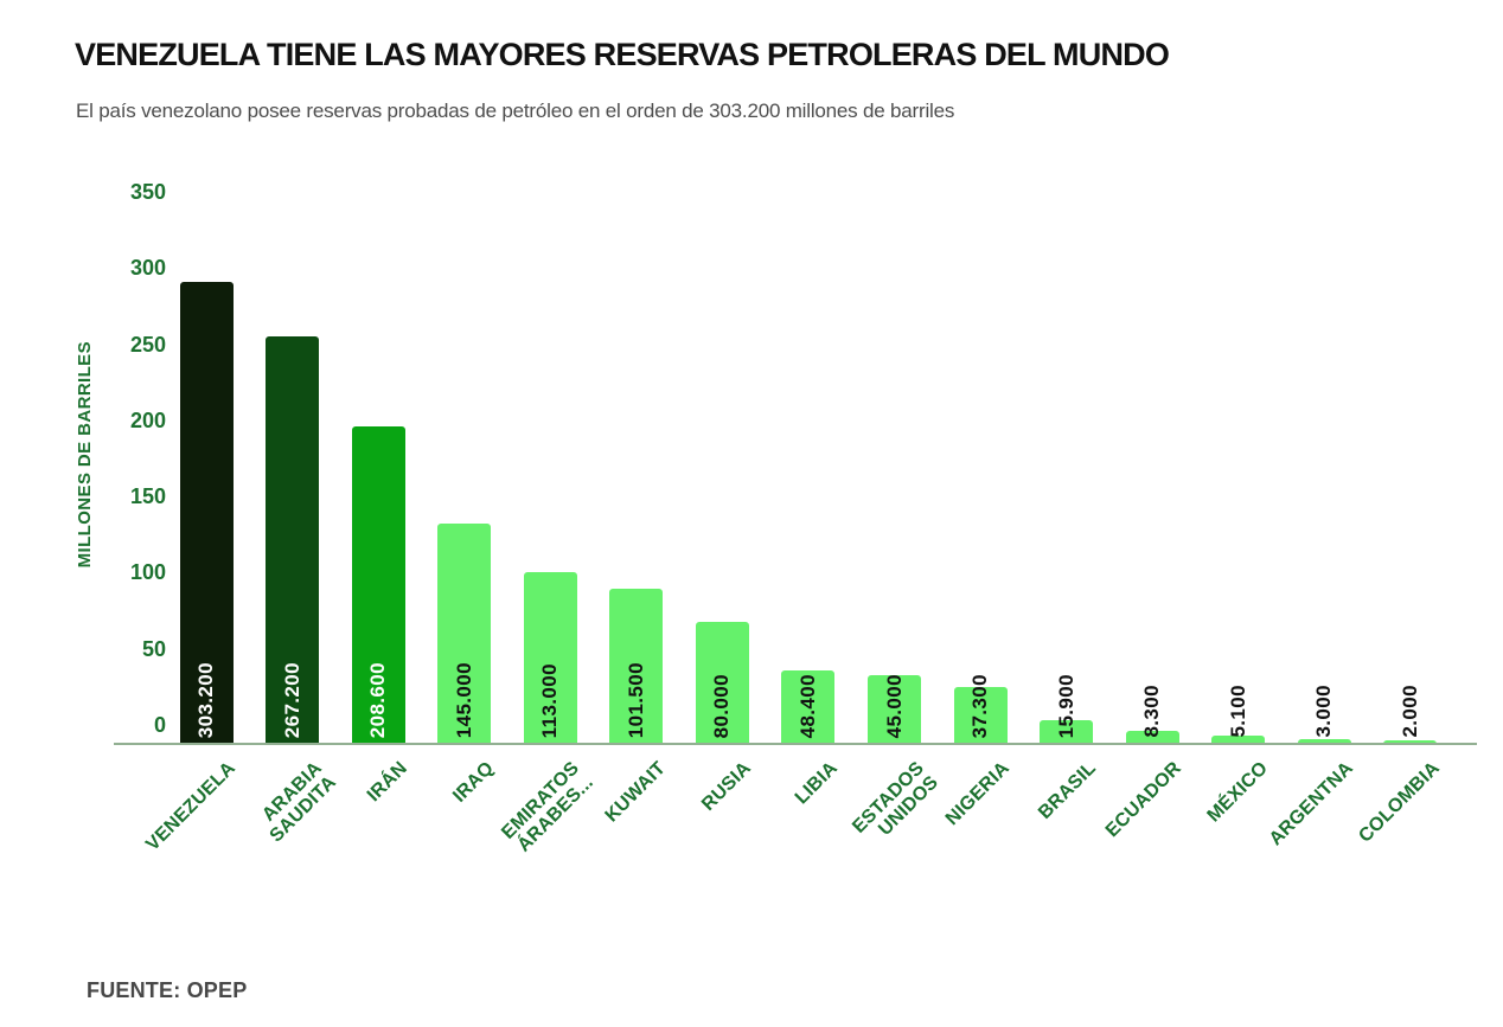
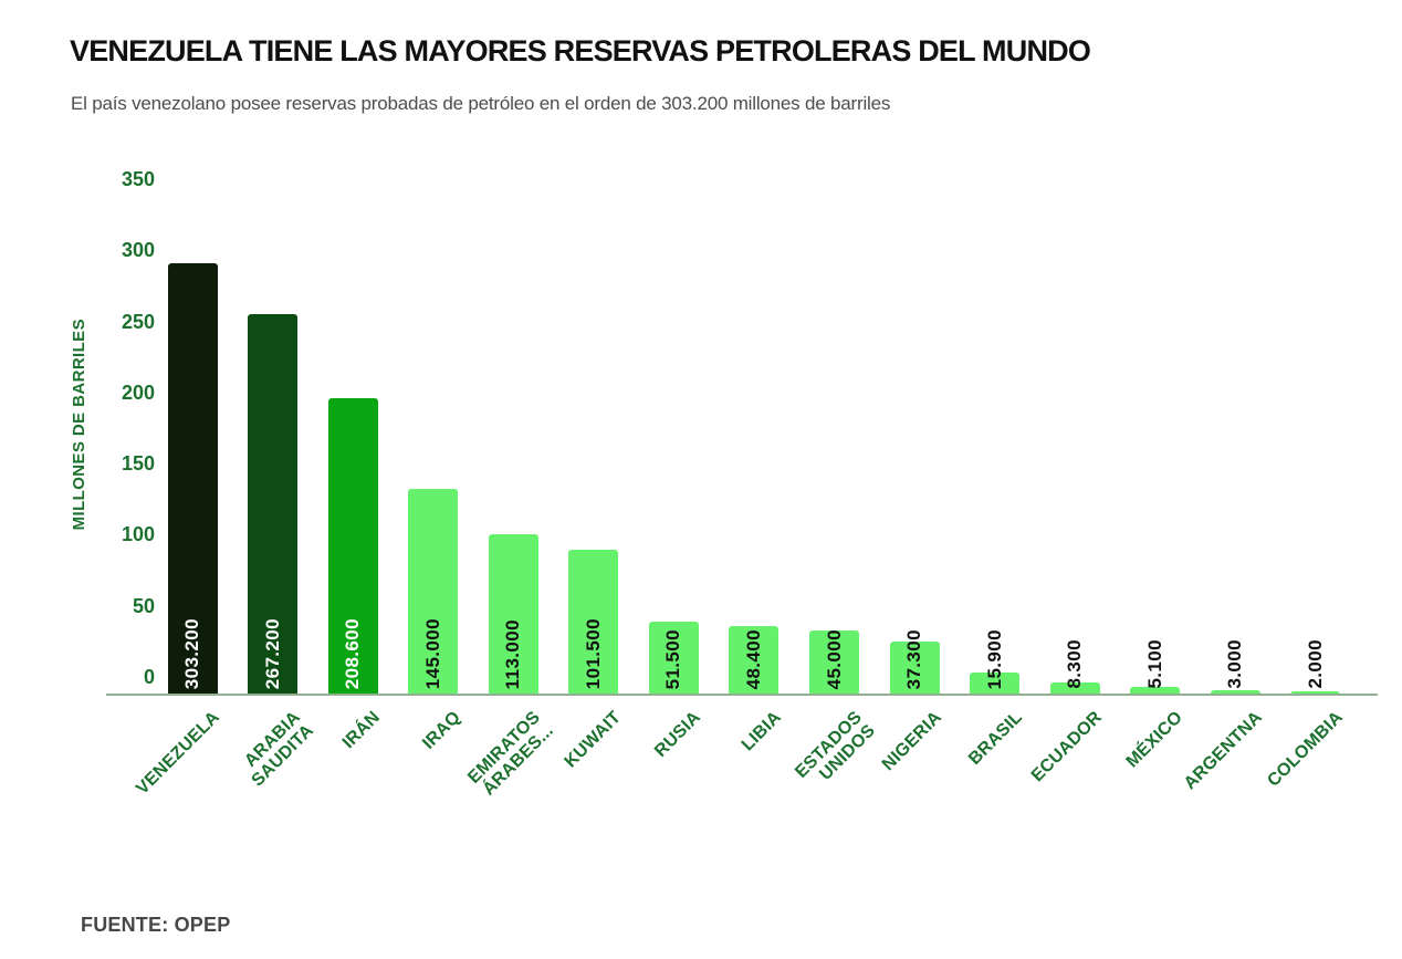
RUSIA: 80.000 -> 51.500
